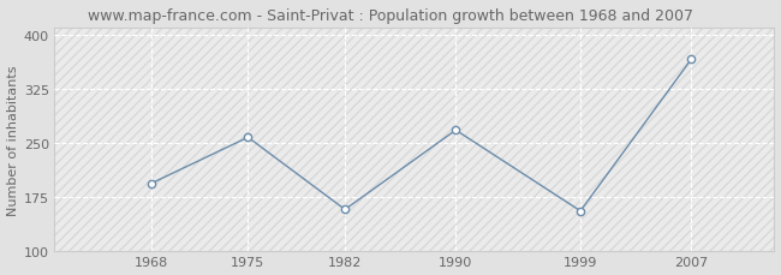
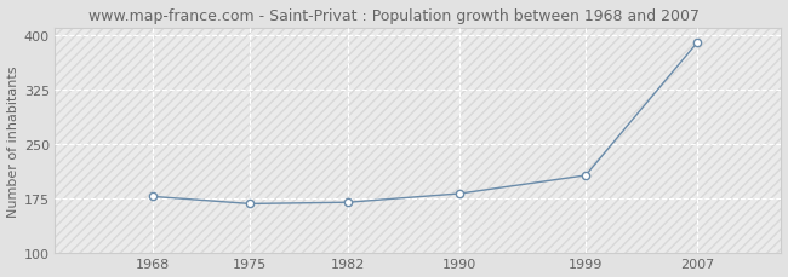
1968: 194 -> 178
1975: 258 -> 168
1982: 158 -> 170
1990: 268 -> 182
1999: 156 -> 207
2007: 366 -> 390
